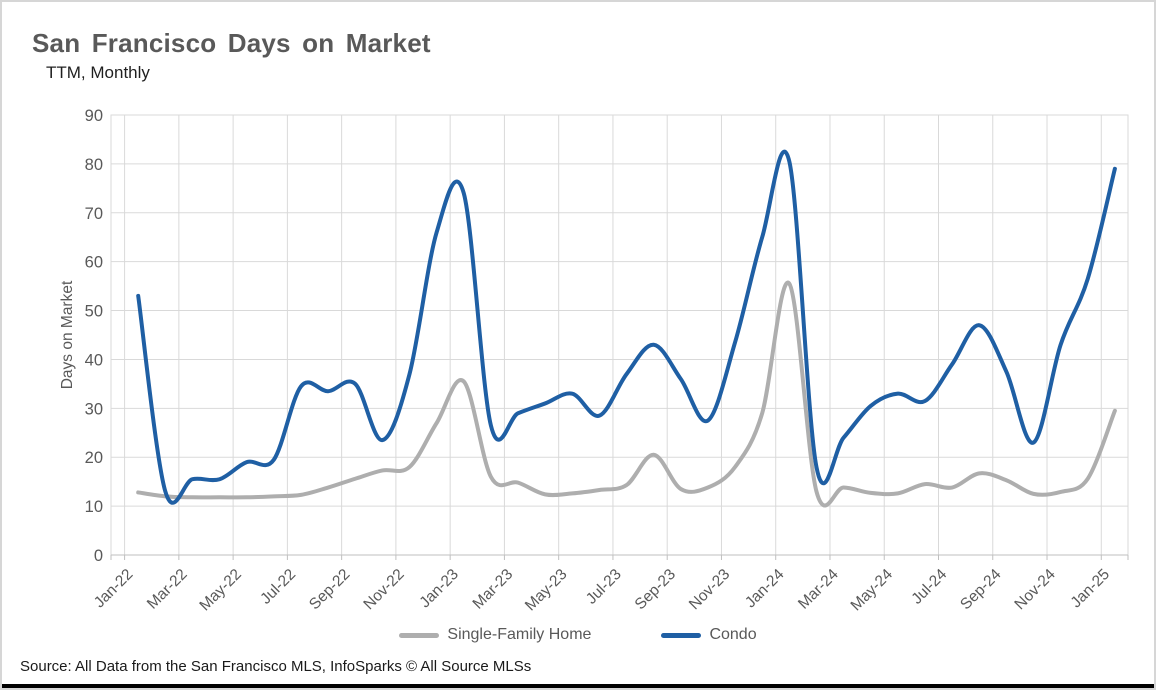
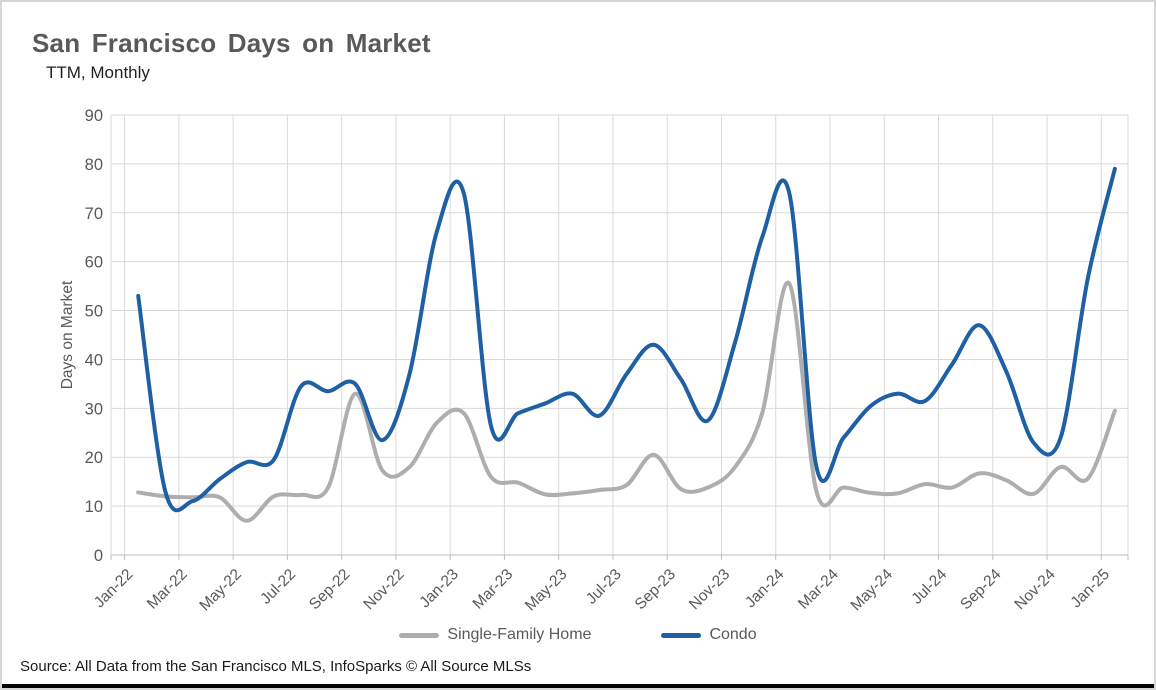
Condo/Mar-22: 16 -> 11
Single-Family Home/May-22: 12 -> 7
Single-Family Home/Sep-22: 16 -> 33
Single-Family Home/Jan-23: 36 -> 29
Condo/Jan-24: 80 -> 74
Single-Family Home/Nov-24: 13 -> 18
Condo/Nov-24: 43 -> 24
